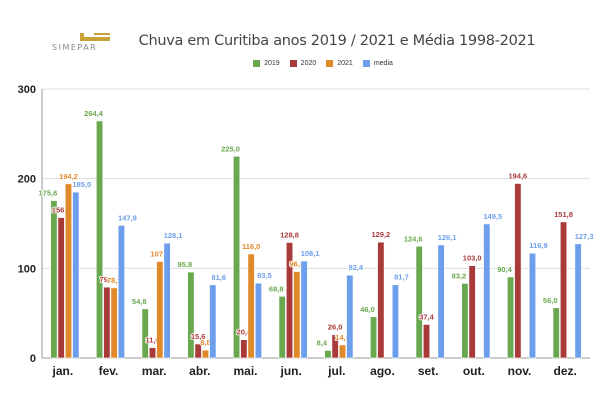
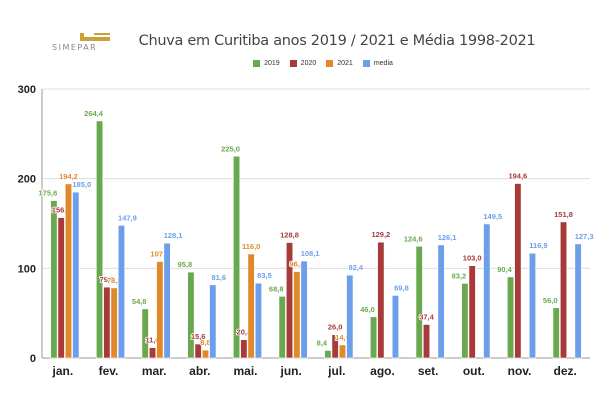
media/ago.: 81,7 -> 69,8
